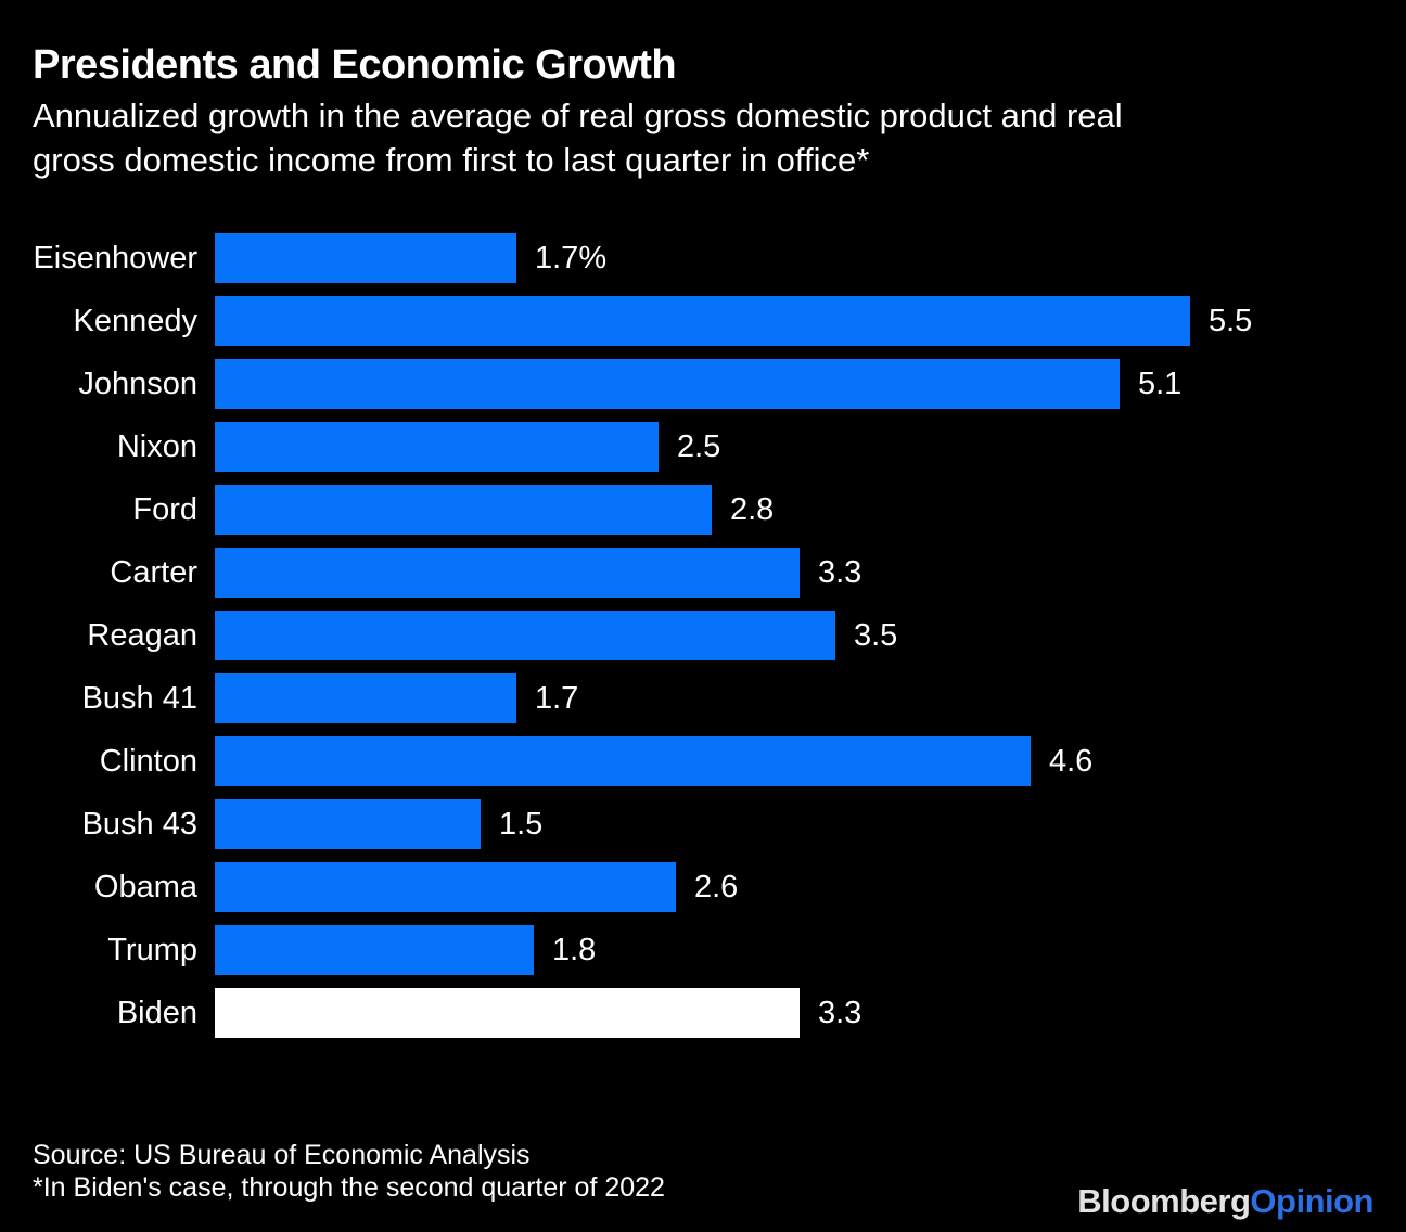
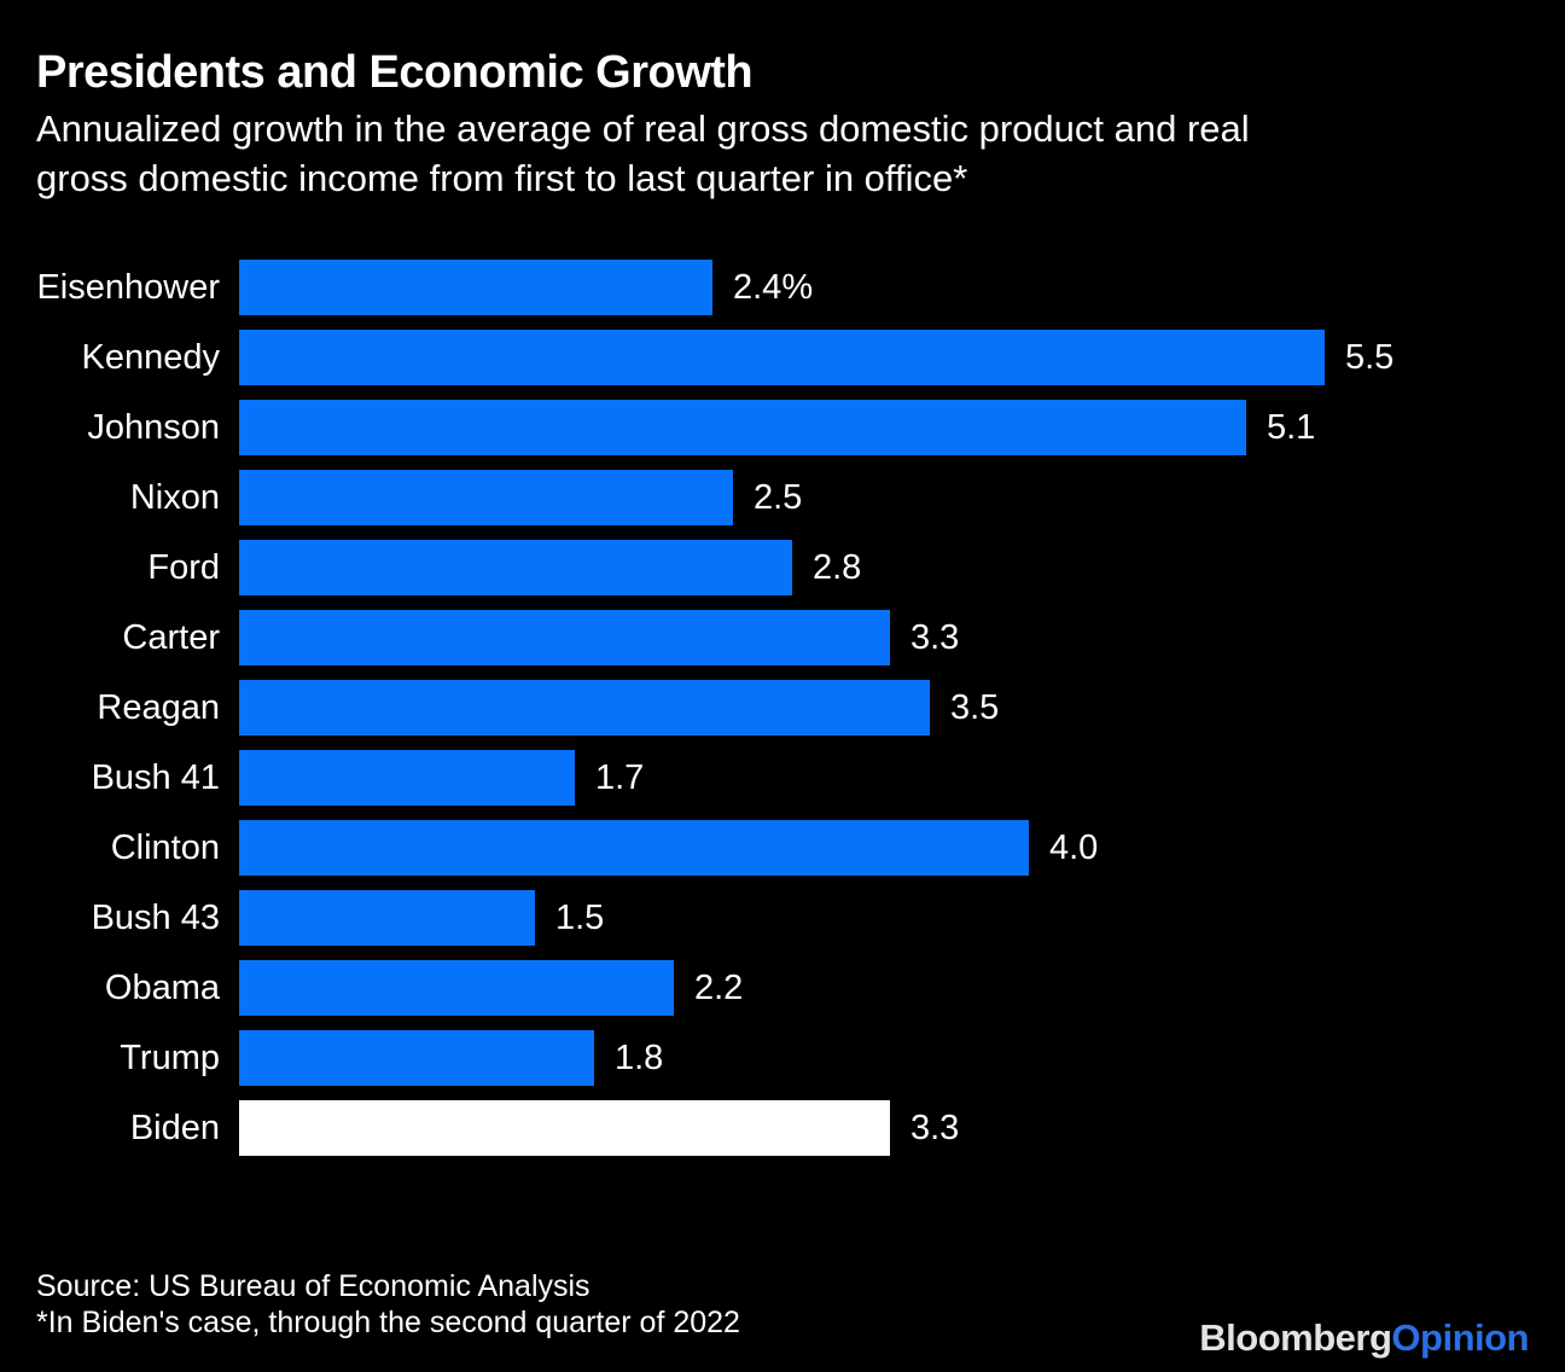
Eisenhower: 1.7% -> 2.4%
Clinton: 4.6 -> 4.0
Obama: 2.6 -> 2.2
